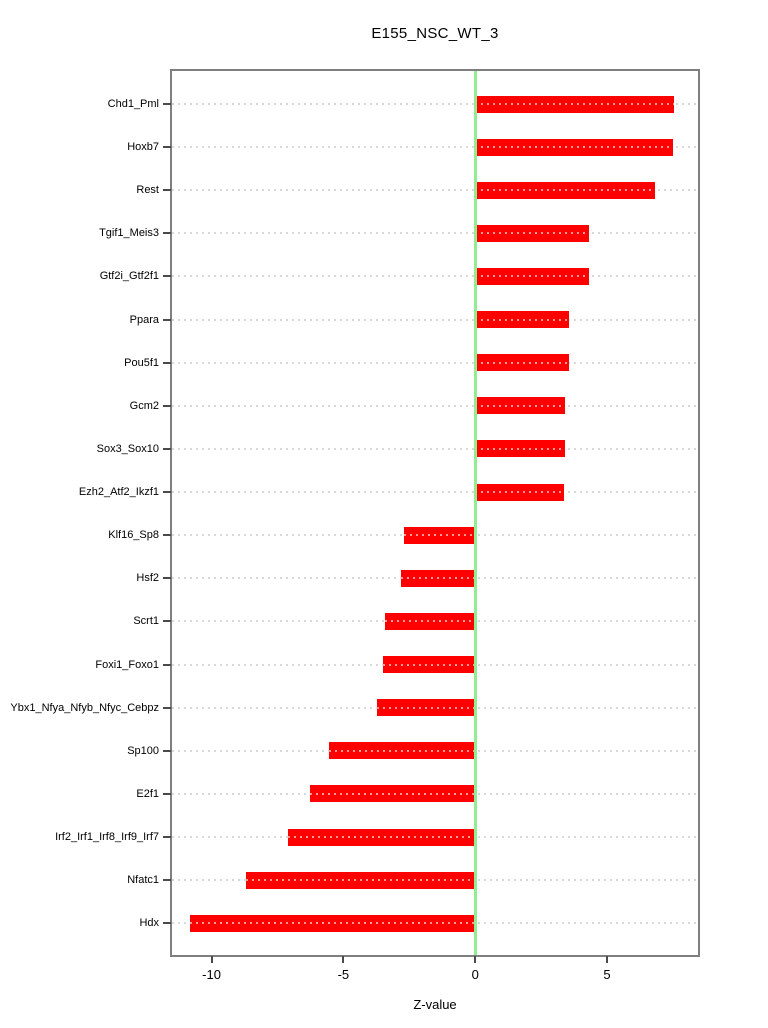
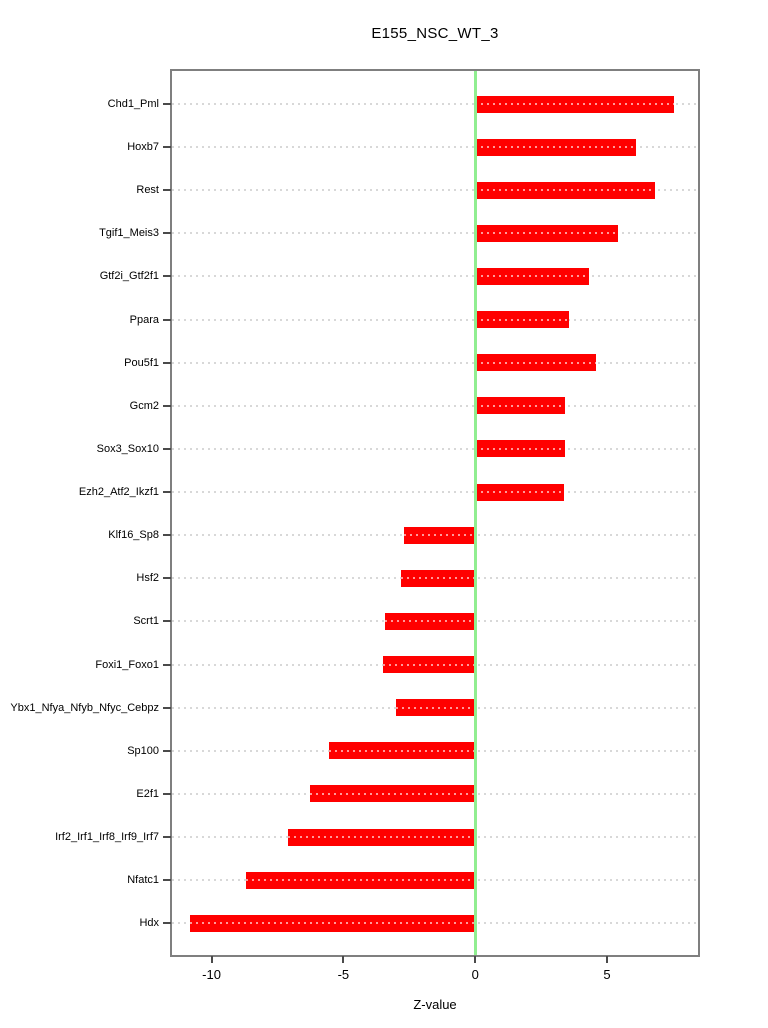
Hoxb7: 7.5 -> 6.1
Tgif1_Meis3: 4.3 -> 5.4
Pou5f1: 3.5 -> 4.6
Ybx1_Nfya_Nfyb_Nfyc_Cebpz: -3.7 -> -3.0
